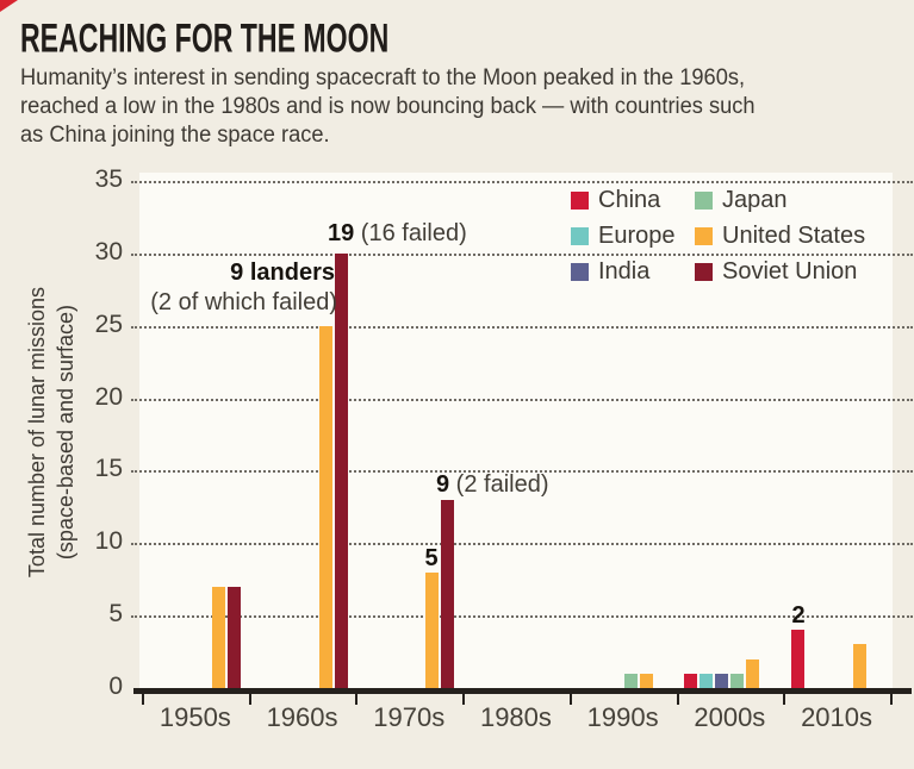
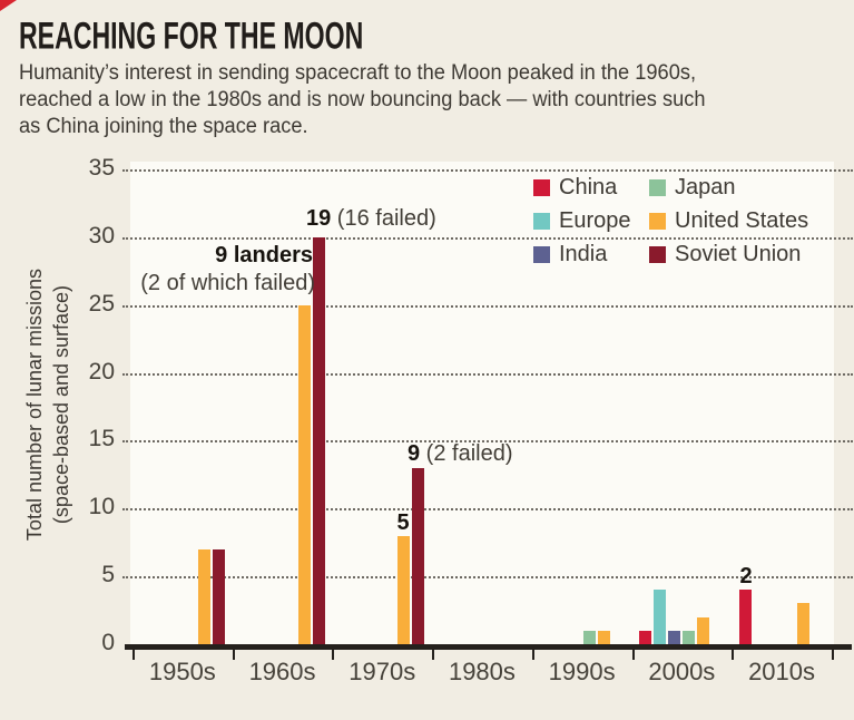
Europe/2000s: 1 -> 4
